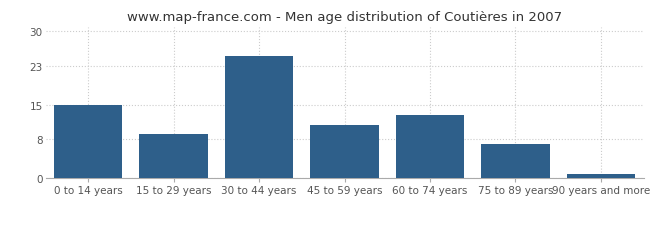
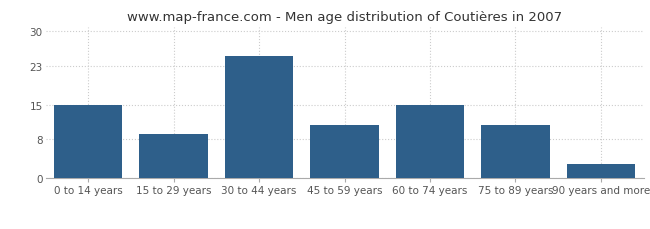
60 to 74 years: 13 -> 15
75 to 89 years: 7 -> 11
90 years and more: 1 -> 3
